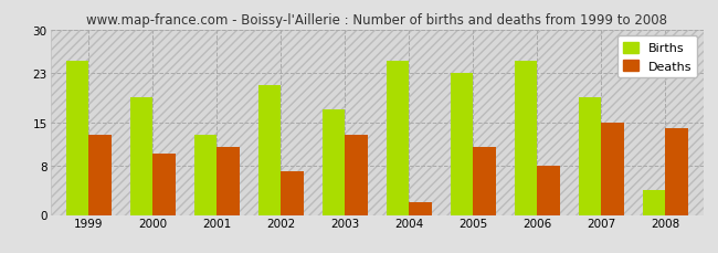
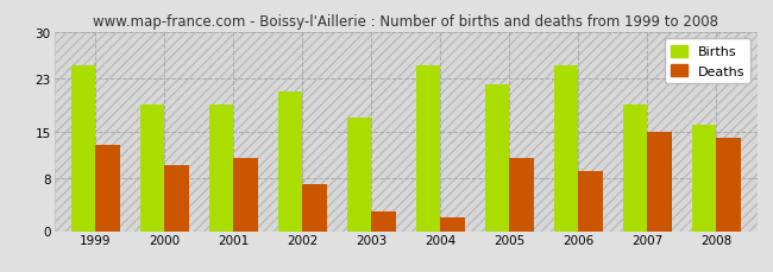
Births/2001: 13 -> 19
Deaths/2003: 13 -> 3
Births/2005: 23 -> 22
Deaths/2006: 8 -> 9
Births/2008: 4 -> 16
